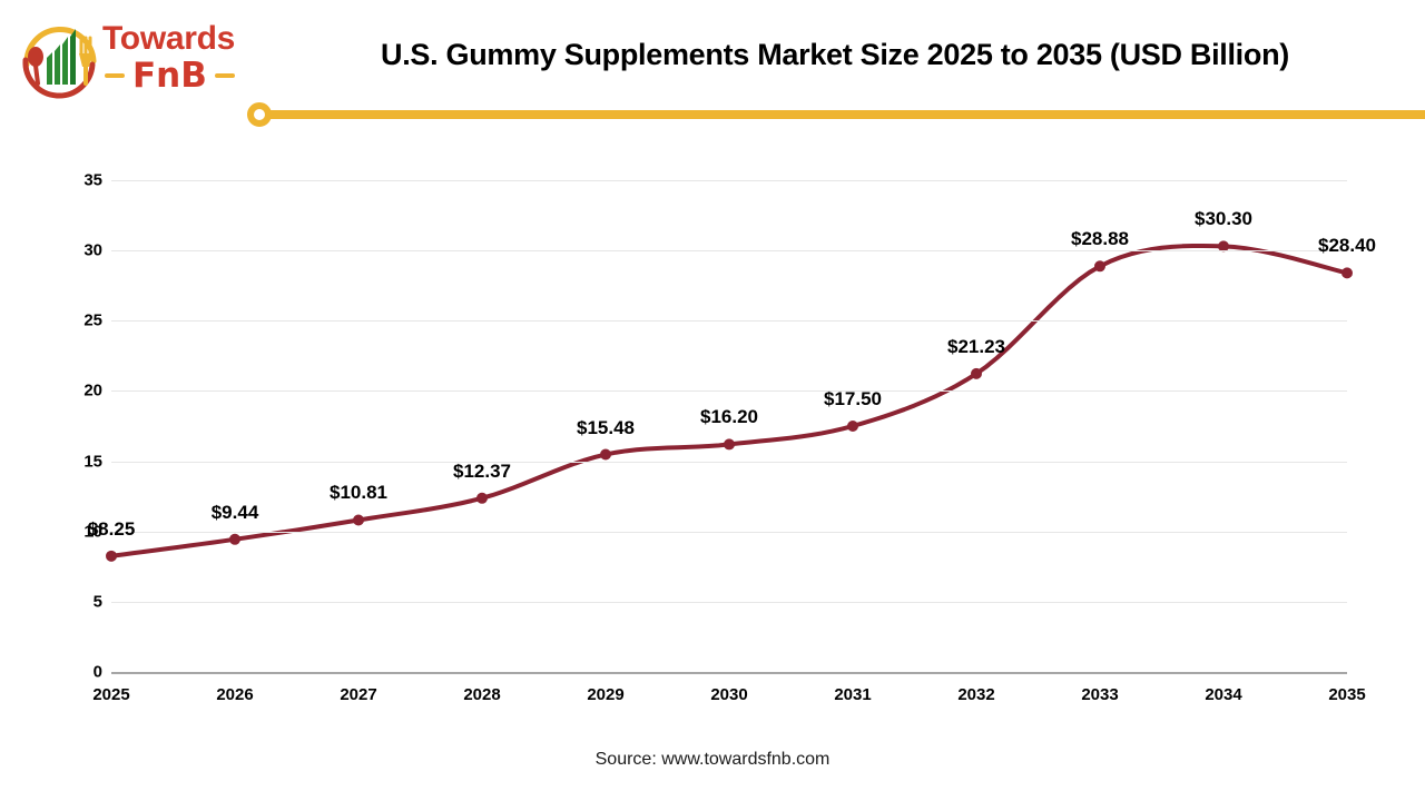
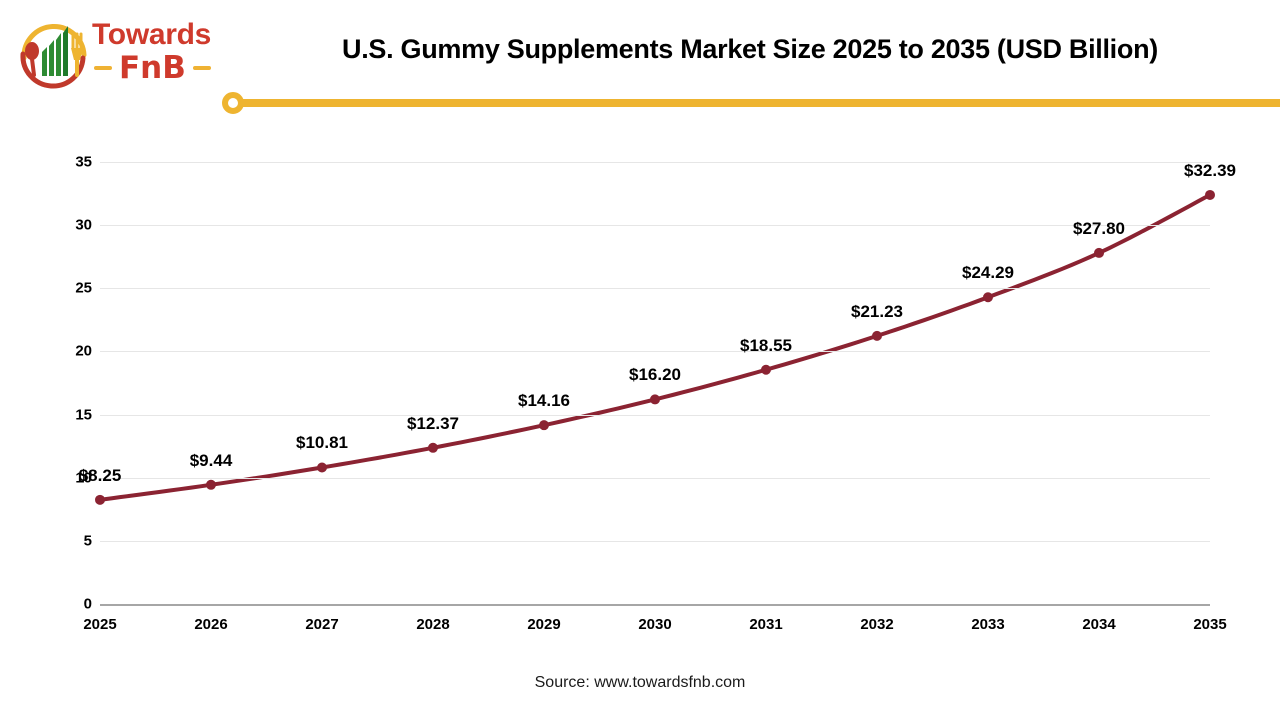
2029: $15.48 -> $14.16
2031: $17.50 -> $18.55
2033: $28.88 -> $24.29
2034: $30.30 -> $27.80
2035: $28.40 -> $32.39
